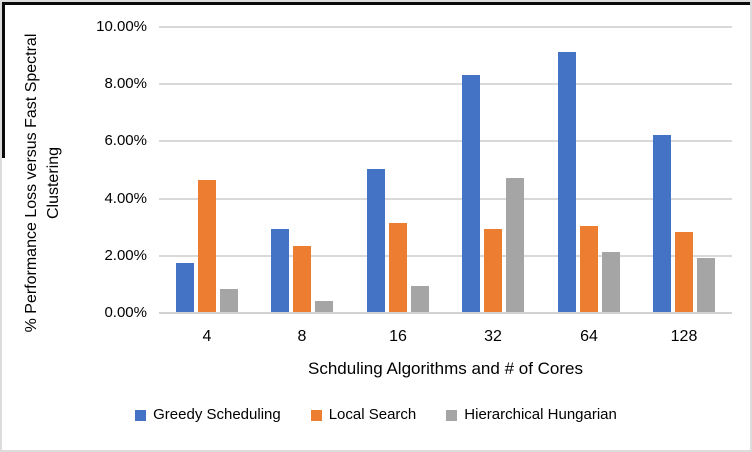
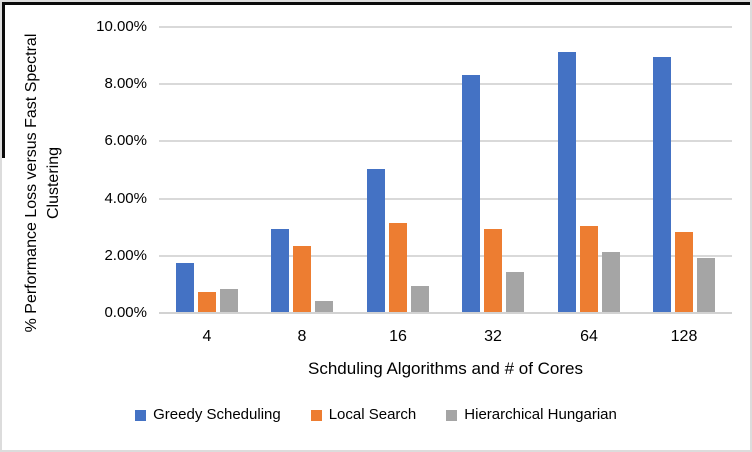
Local Search/4: 4.6% -> 0.7%
Hierarchical Hungarian/32: 4.7% -> 1.4%
Greedy Scheduling/128: 6.2% -> 8.9%
